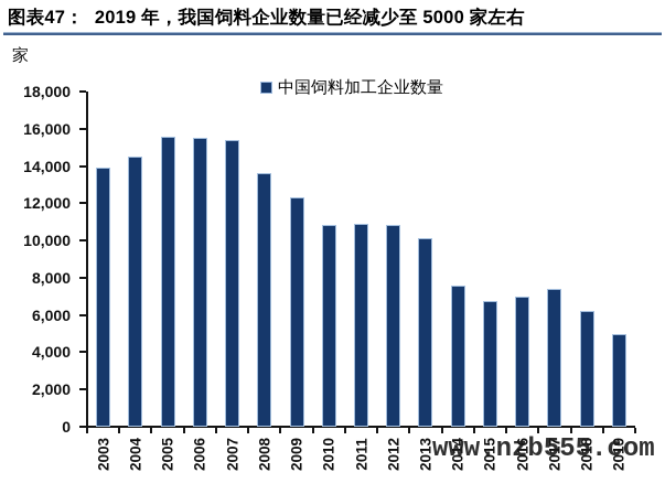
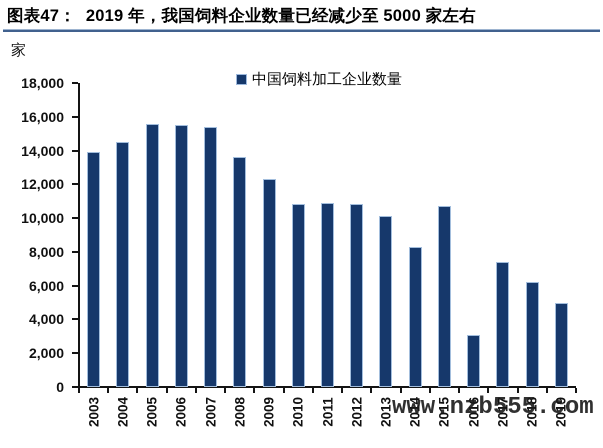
2014: 7600 -> 8300
2015: 6800 -> 10700
2016: 7000 -> 3100
